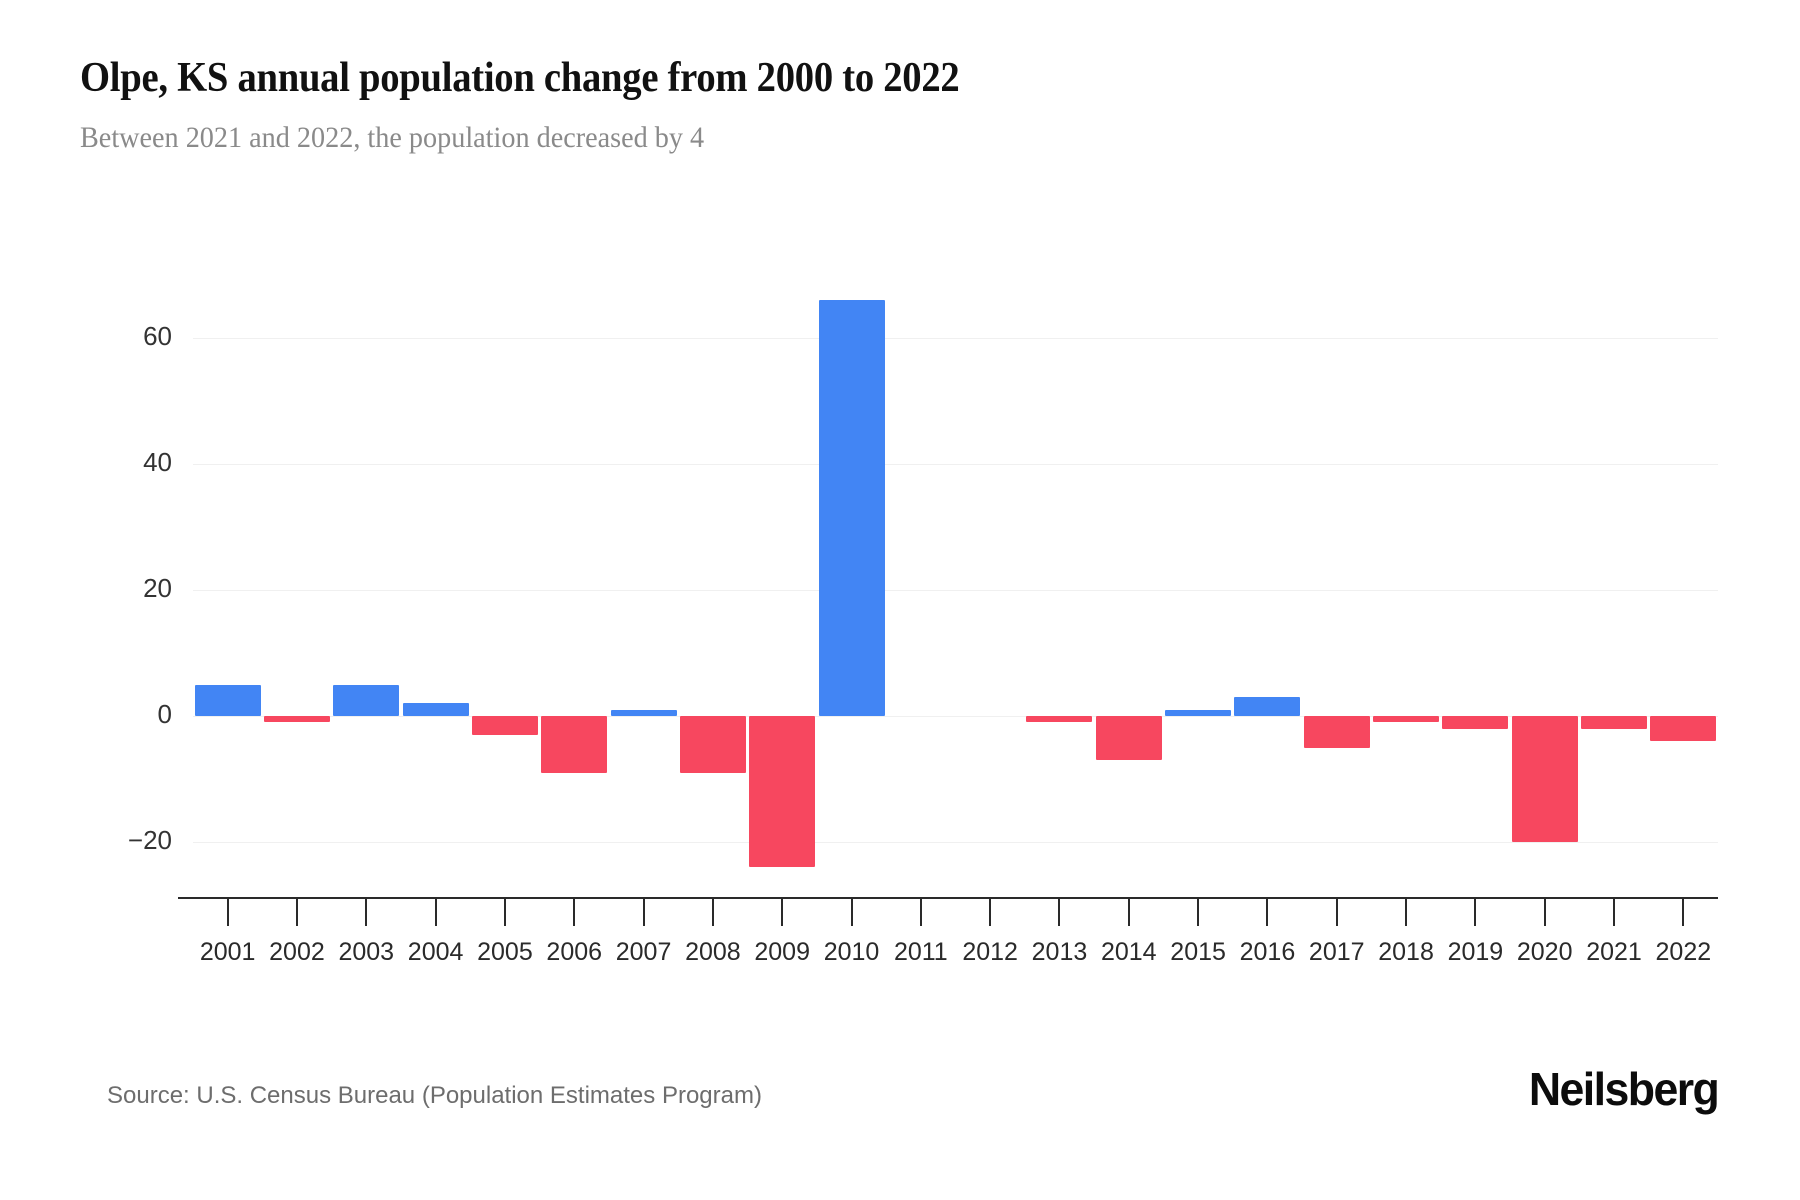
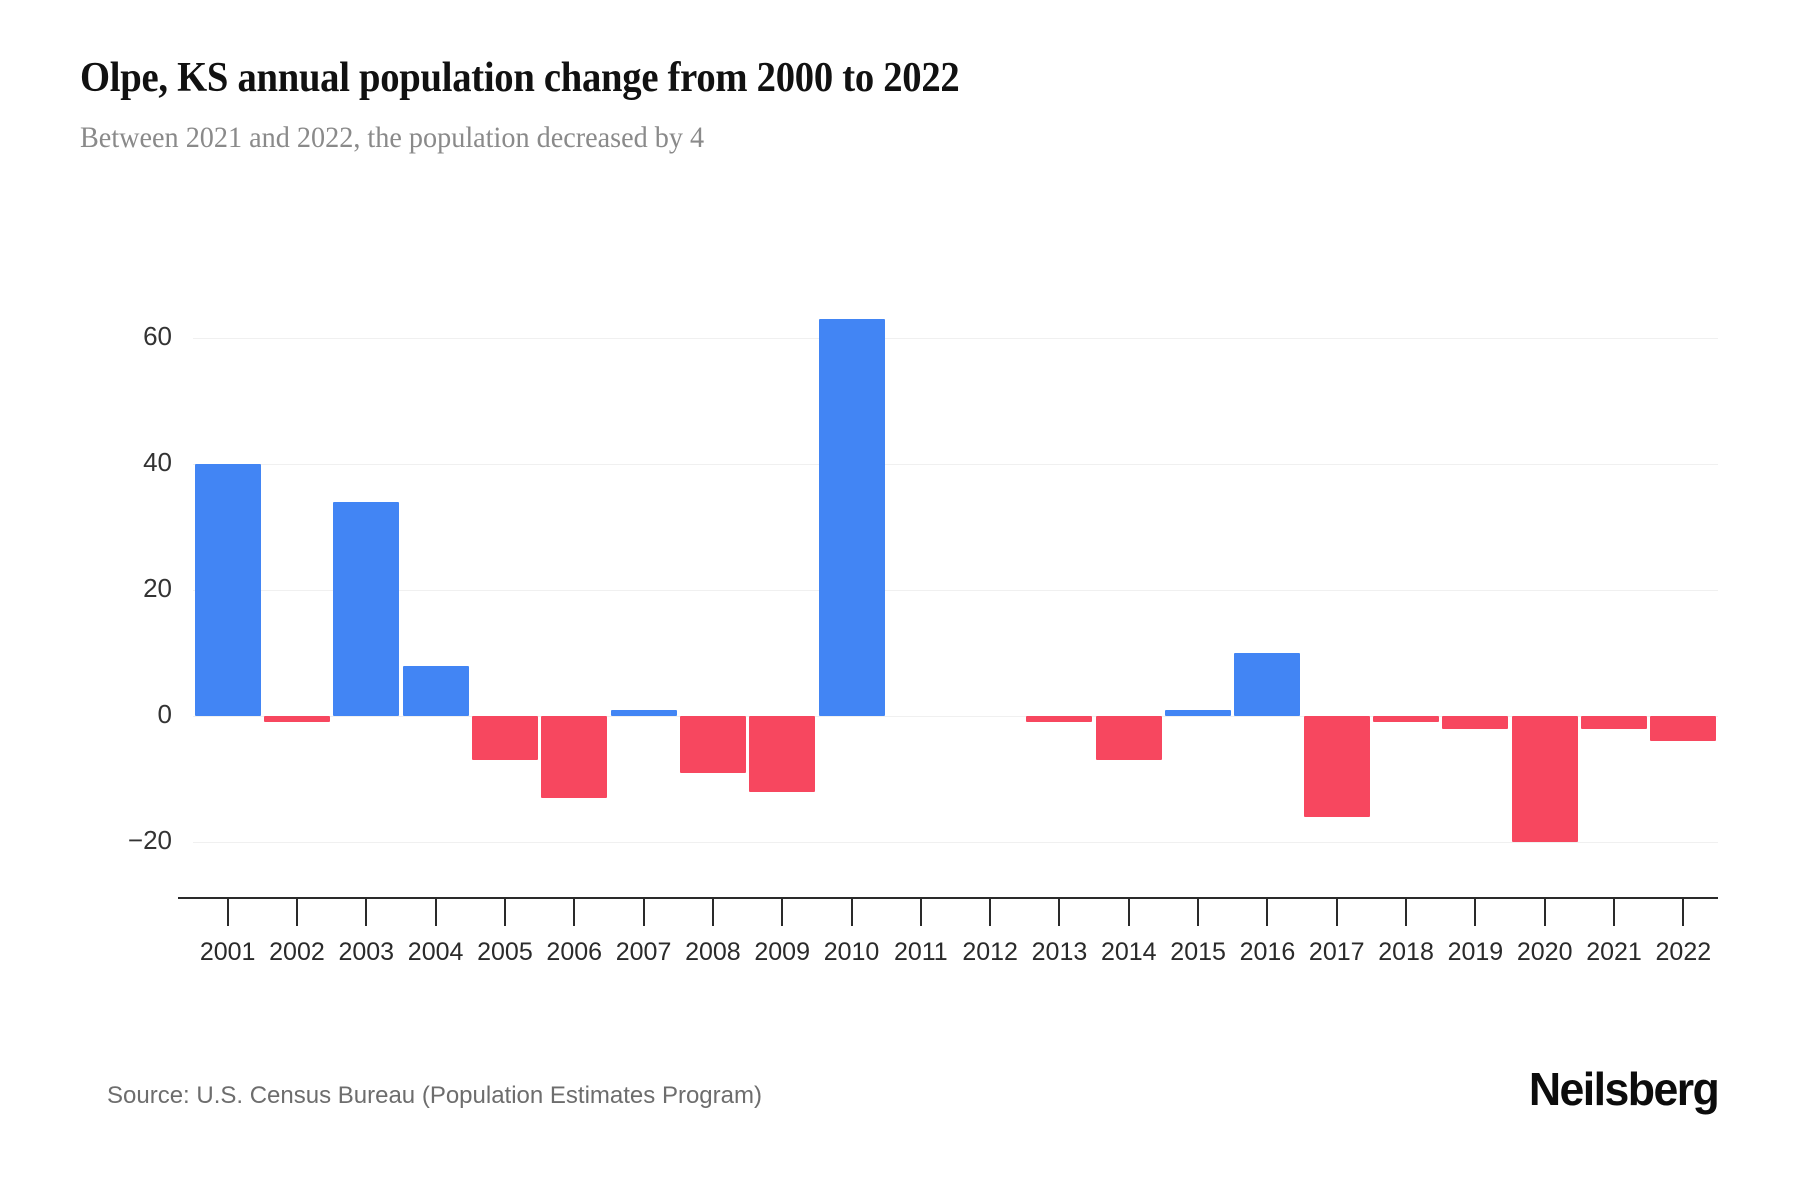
2001: 5 -> 40
2003: 5 -> 34
2004: 2 -> 8
2005: -3 -> -7
2006: -9 -> -13
2009: -24 -> -12
2010: 66 -> 63
2016: 3 -> 10
2017: -5 -> -16
